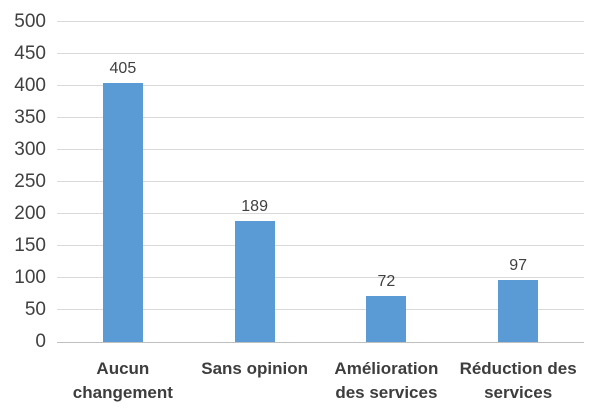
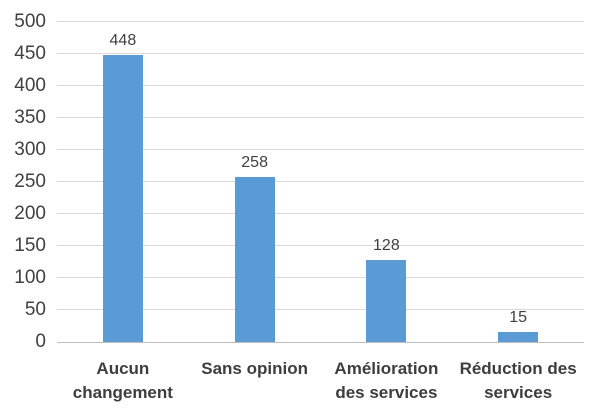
Aucun changement: 405 -> 448
Sans opinion: 189 -> 258
Amélioration des services: 72 -> 128
Réduction des services: 97 -> 15
